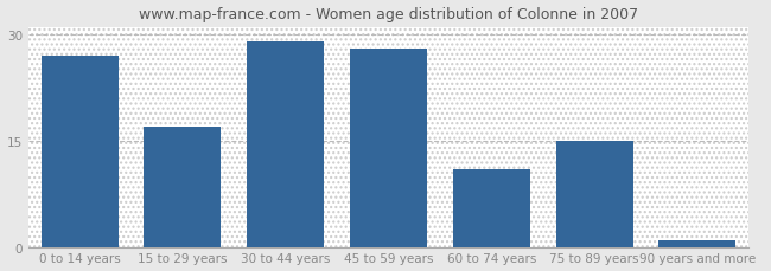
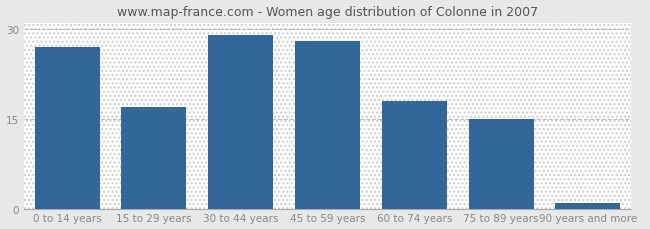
60 to 74 years: 11 -> 18
